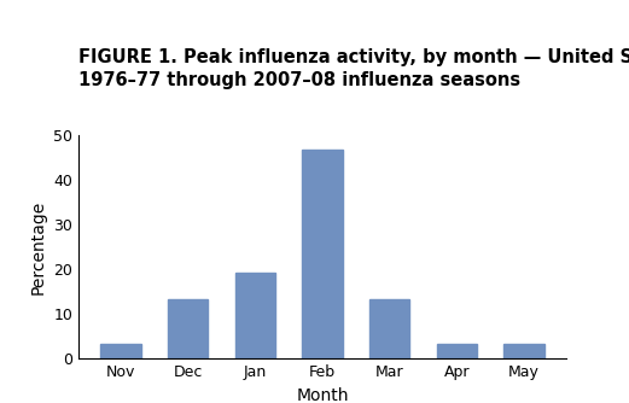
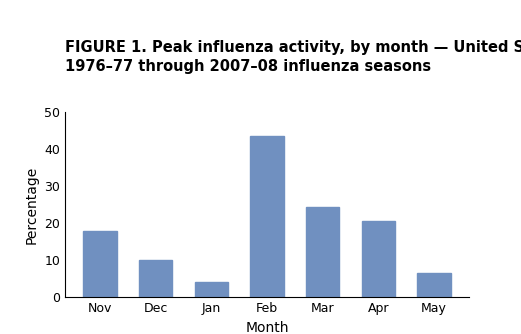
Nov: 3.2 -> 18.0
Dec: 13.3 -> 10.0
Jan: 19.4 -> 4.0
Feb: 46.8 -> 43.5
Mar: 13.3 -> 24.5
Apr: 3.2 -> 20.5
May: 3.2 -> 6.5
